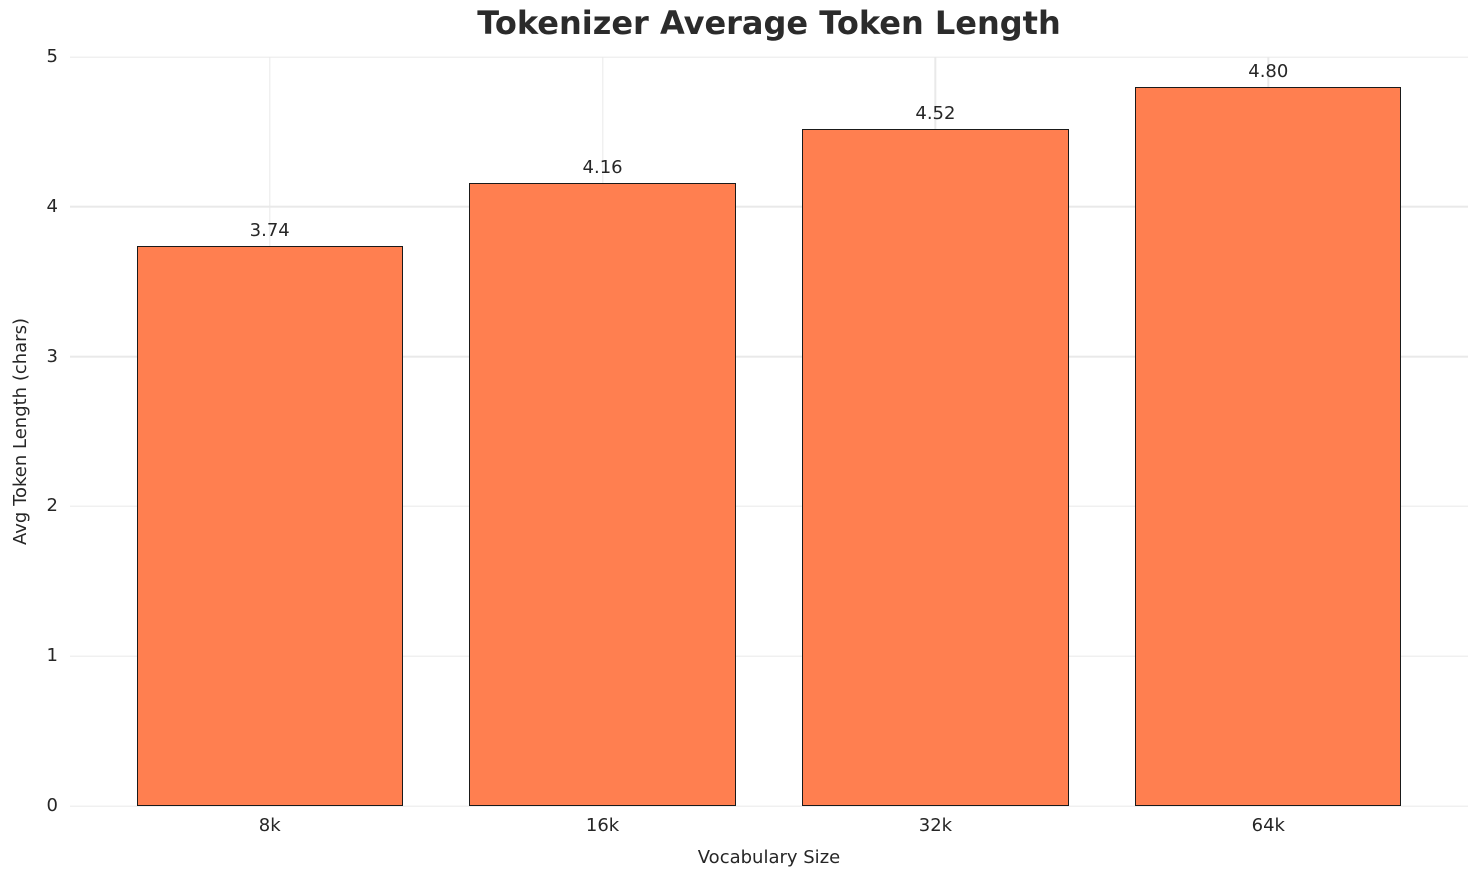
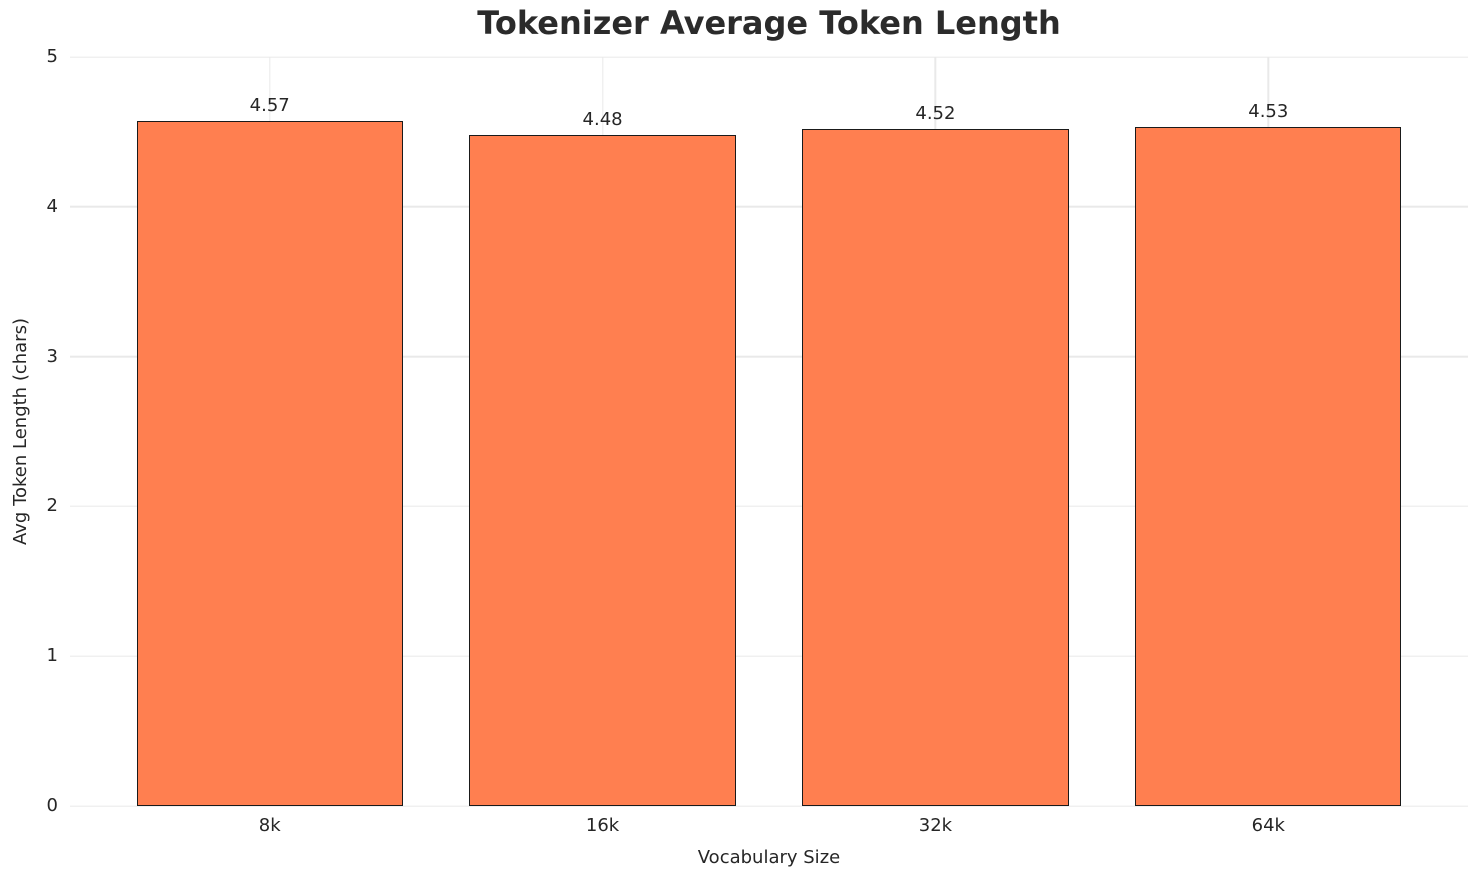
8k: 3.74 -> 4.57
16k: 4.16 -> 4.48
64k: 4.80 -> 4.53
